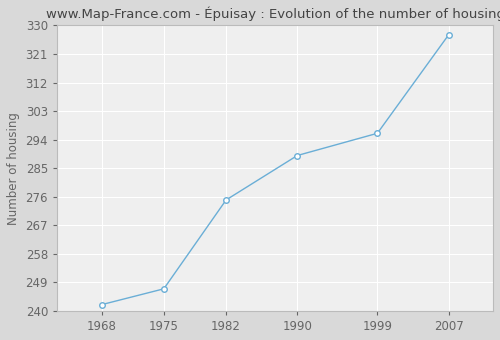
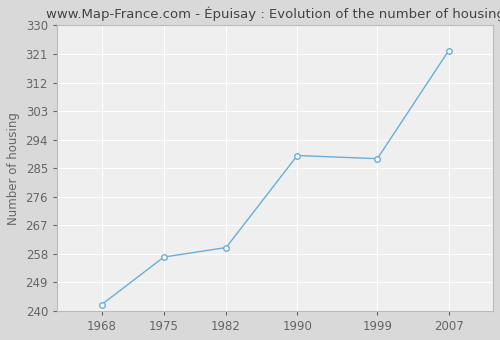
1975: 247 -> 257
1982: 275 -> 260
1999: 296 -> 288
2007: 327 -> 322
